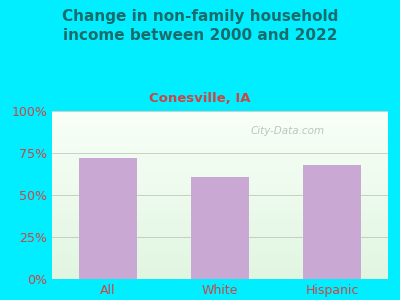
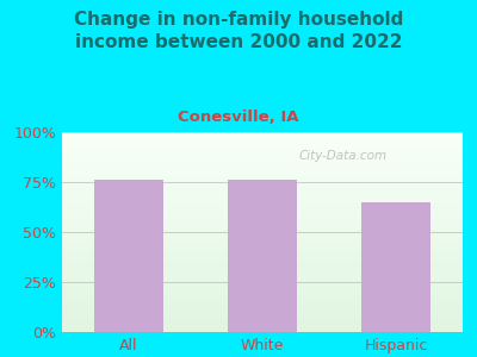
All: 72% -> 76%
White: 61% -> 76%
Hispanic: 68% -> 65%
